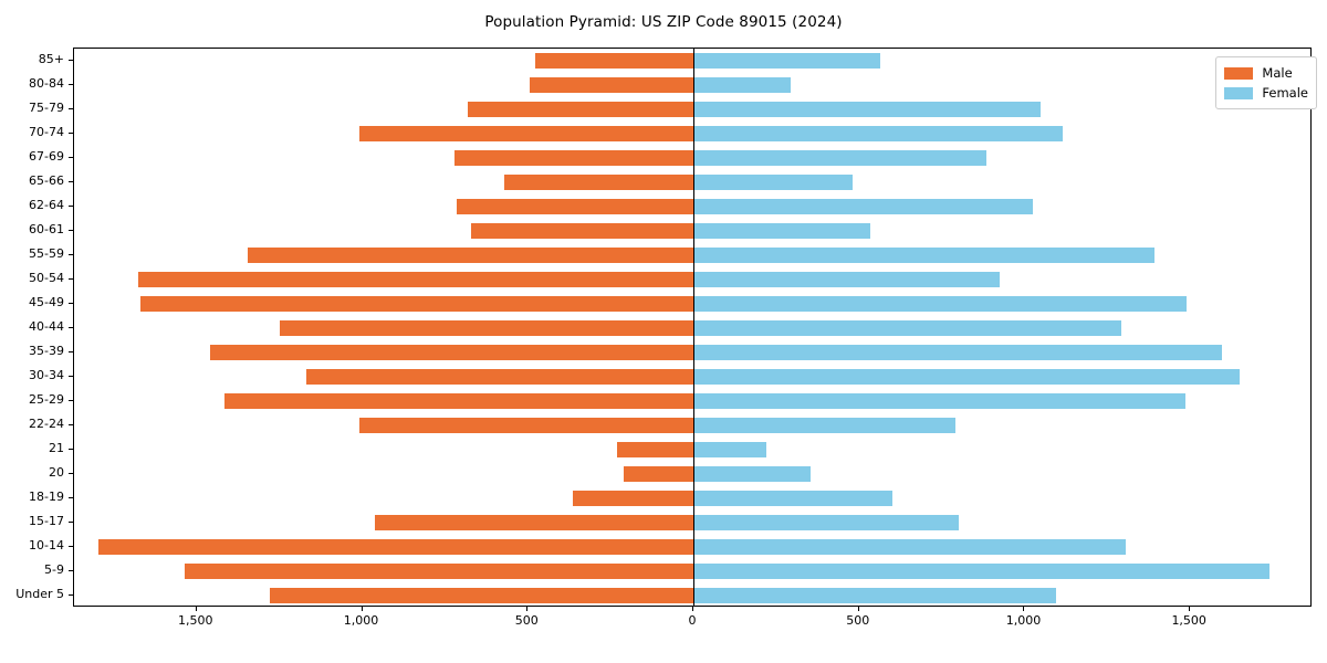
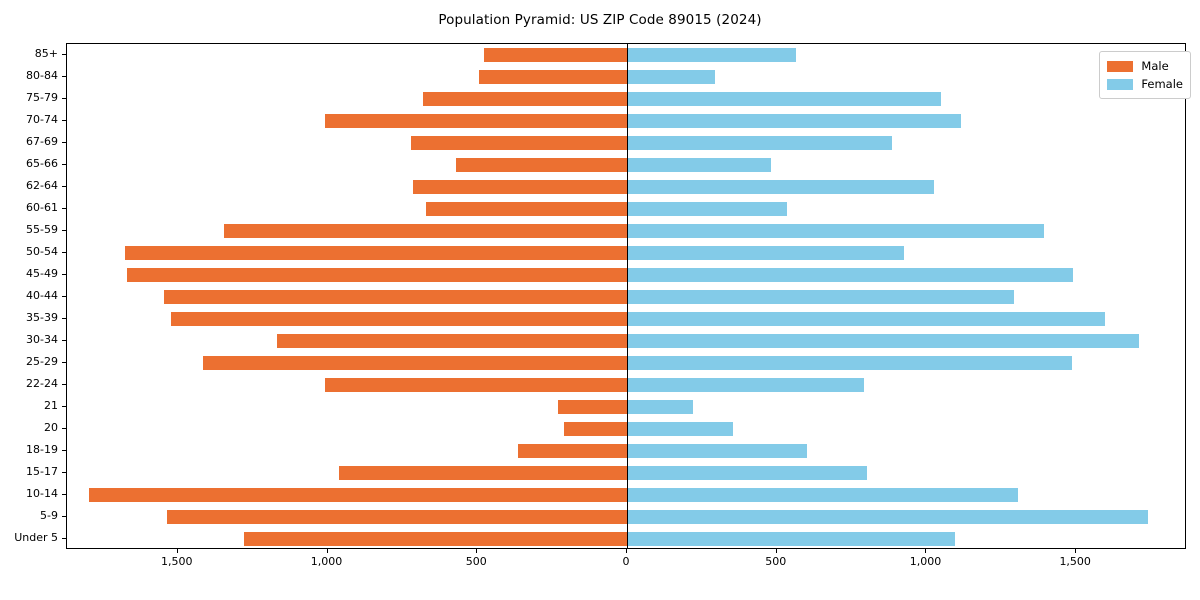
Male/40-44: 1250 -> 1540
Male/35-39: 1460 -> 1520
Female/30-34: 1650 -> 1710
